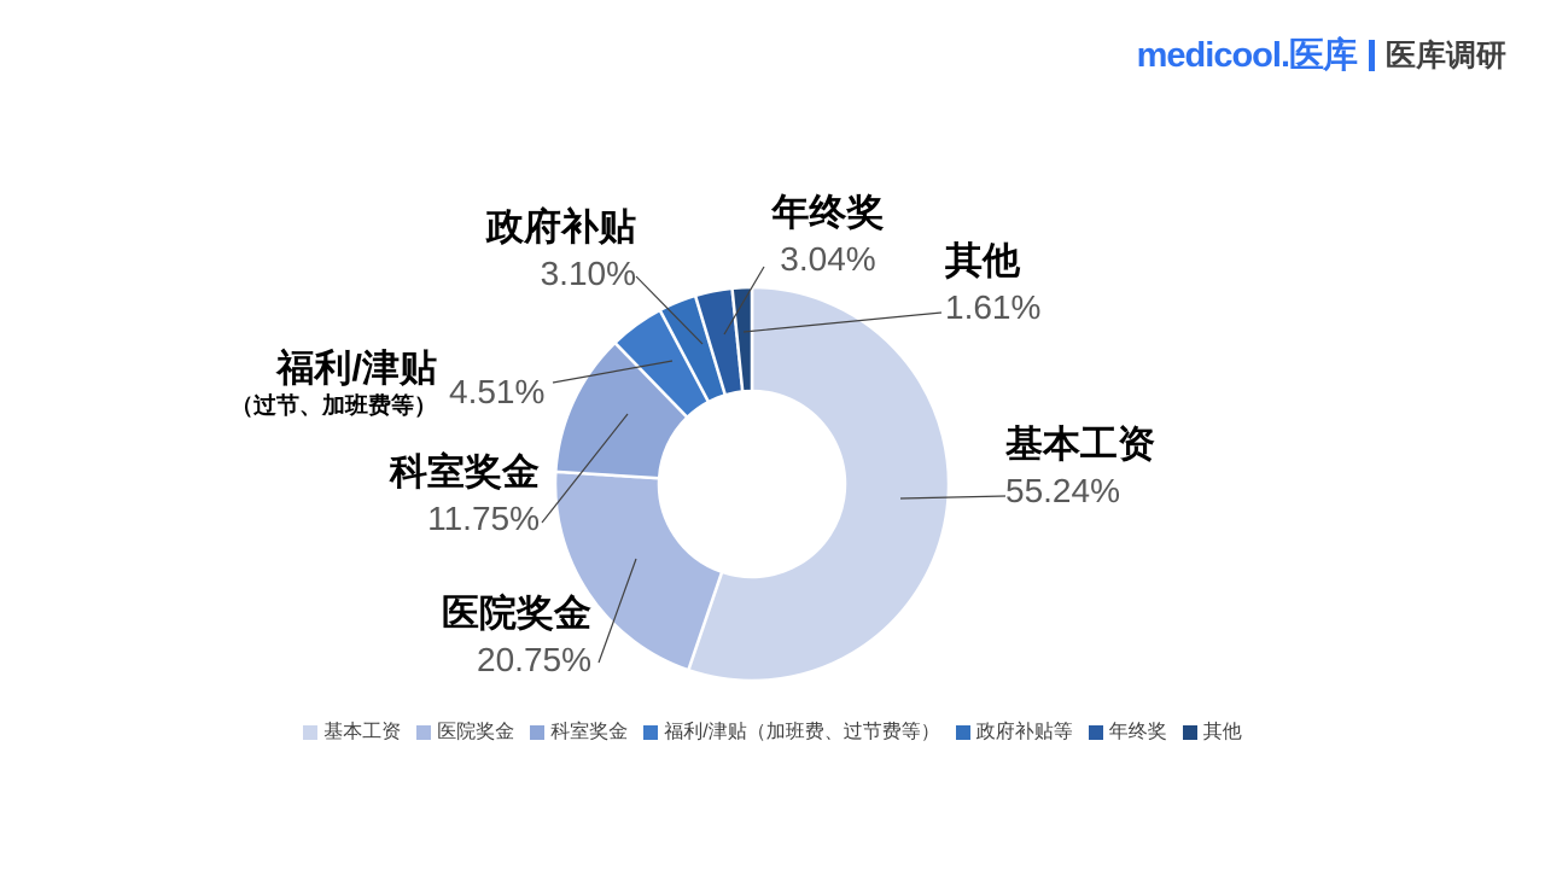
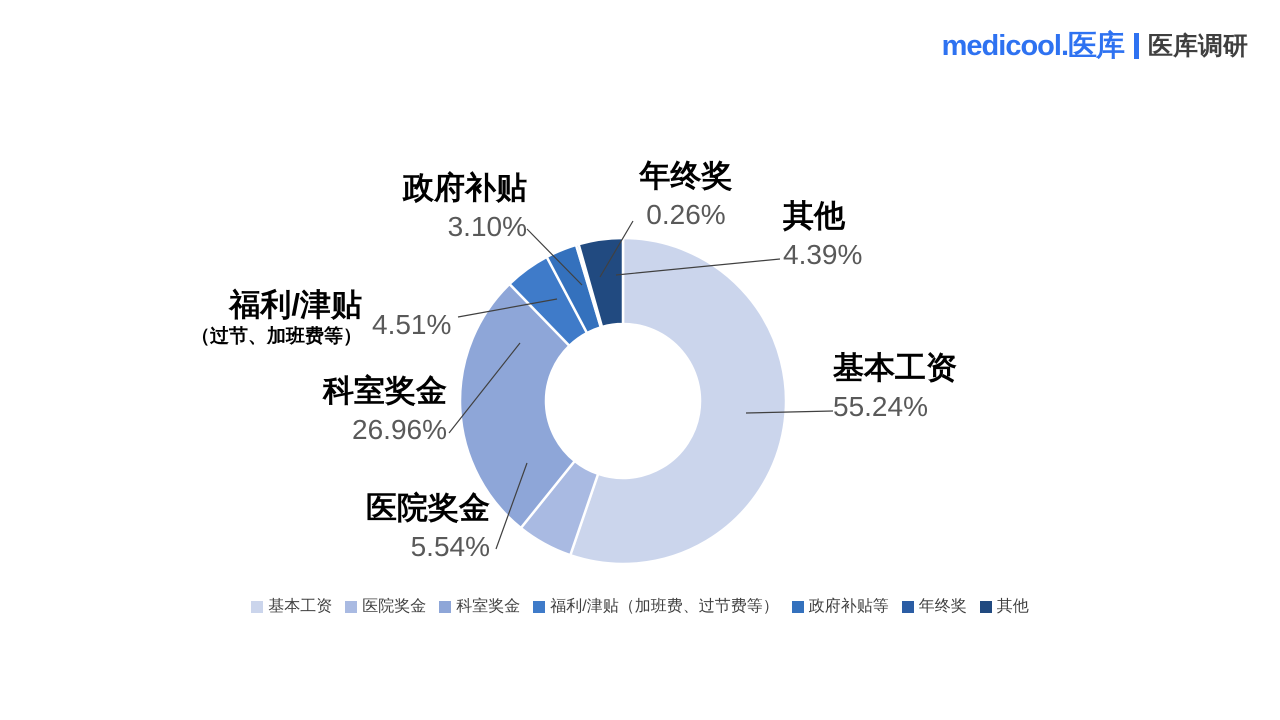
医院奖金: 20.75% -> 5.54%
科室奖金: 11.75% -> 26.96%
年终奖: 3.04% -> 0.26%
其他: 1.61% -> 4.39%
